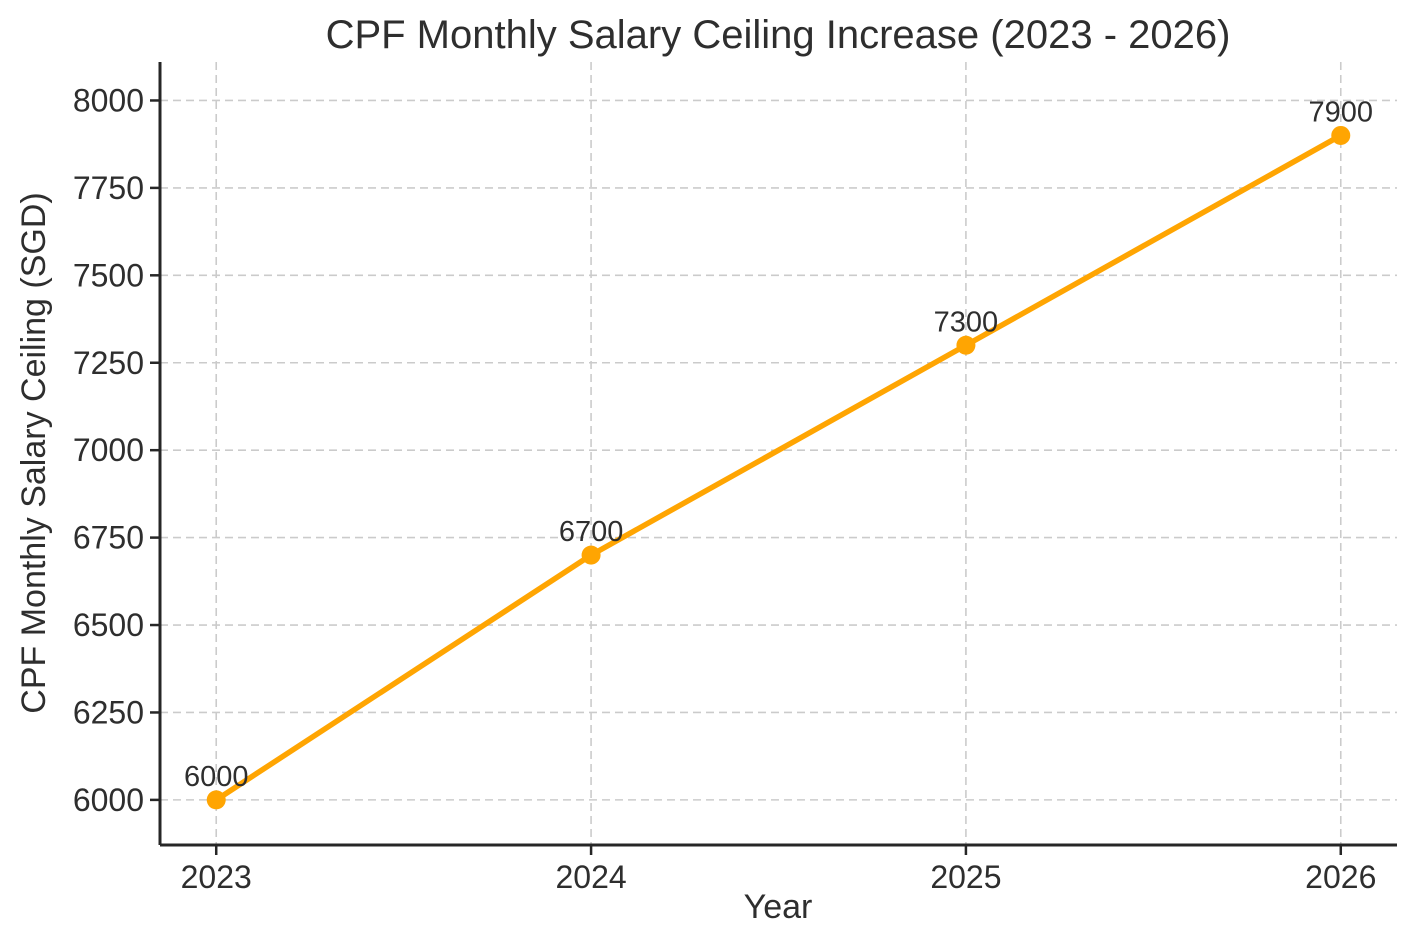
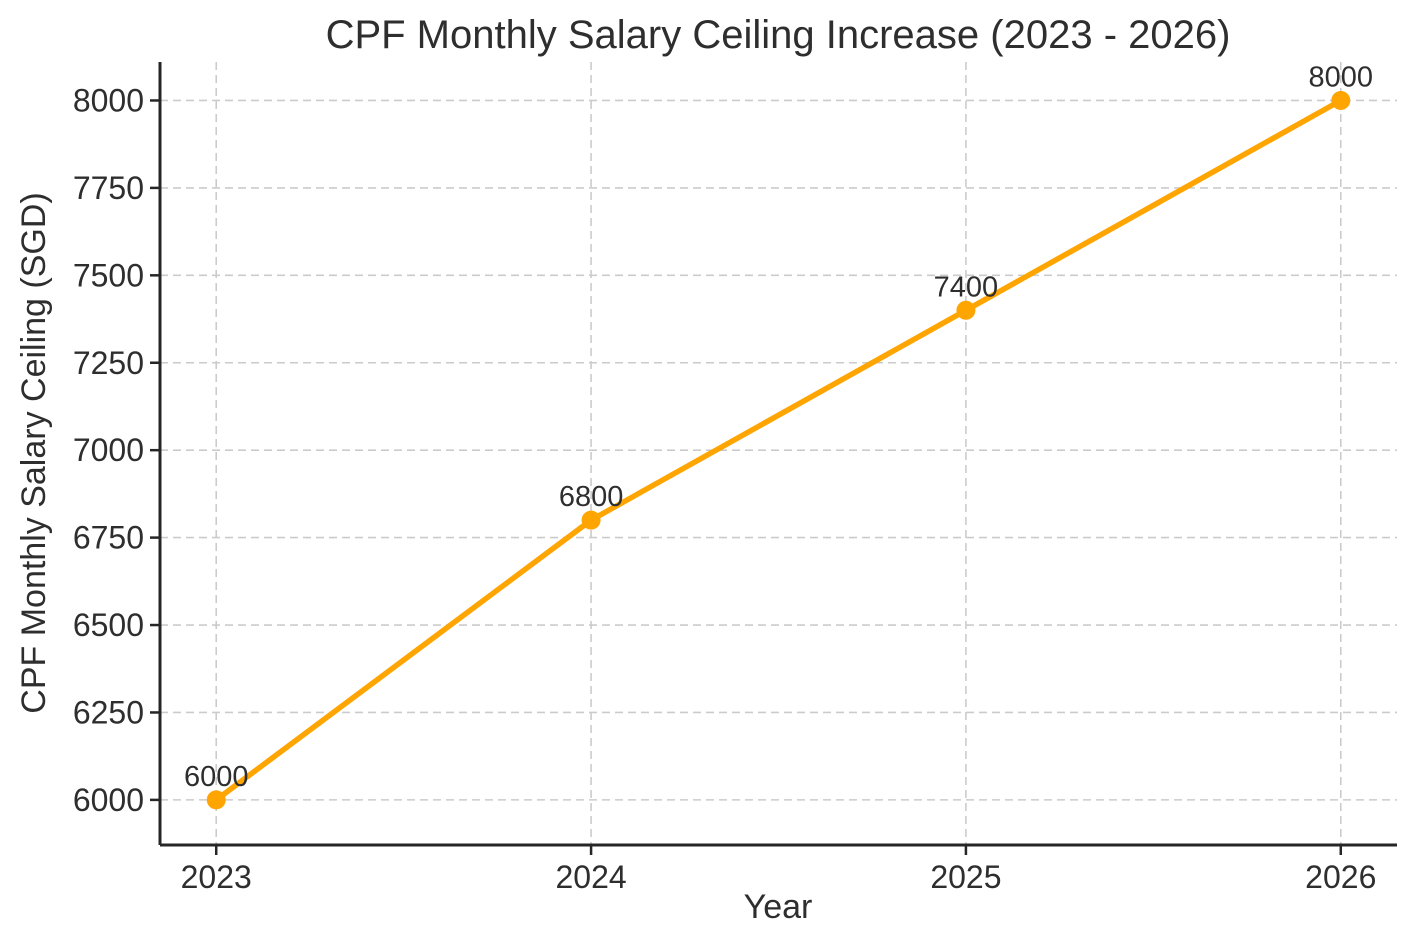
2024: 6700 -> 6800
2025: 7300 -> 7400
2026: 7900 -> 8000
